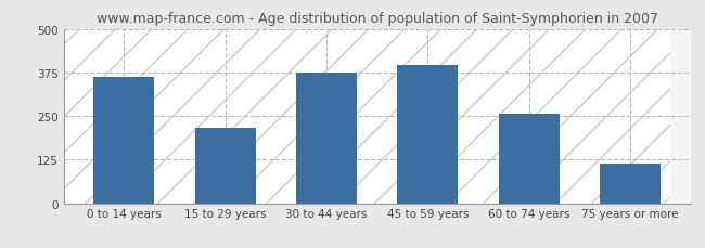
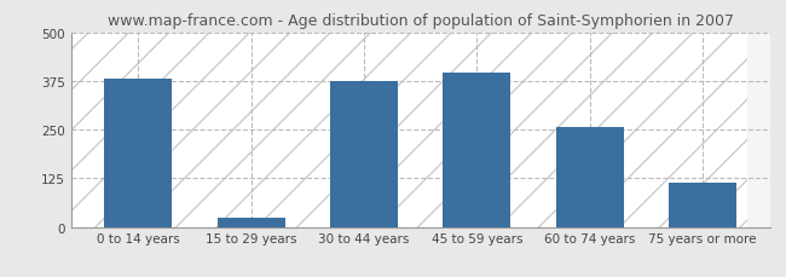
0 to 14 years: 362 -> 380
15 to 29 years: 215 -> 25
